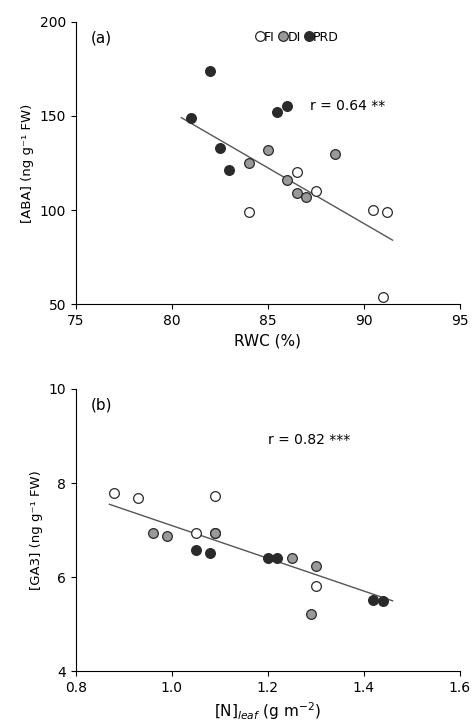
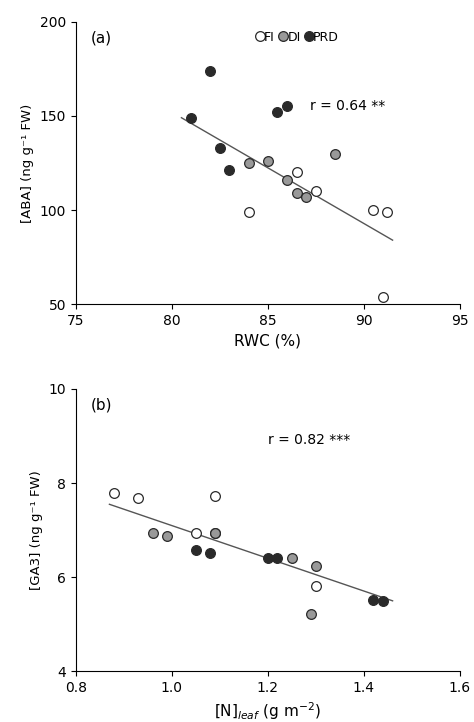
DI/85: 132 -> 126
